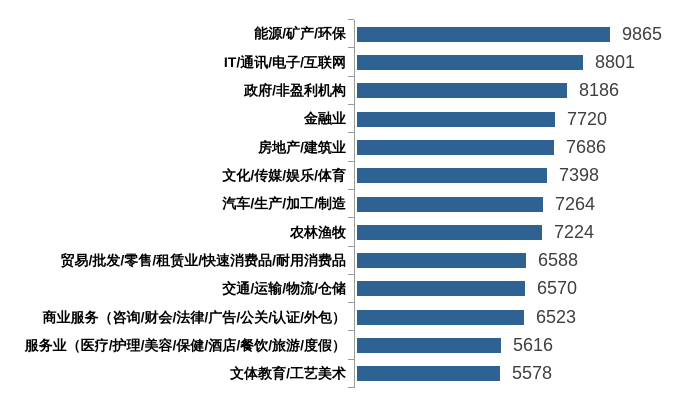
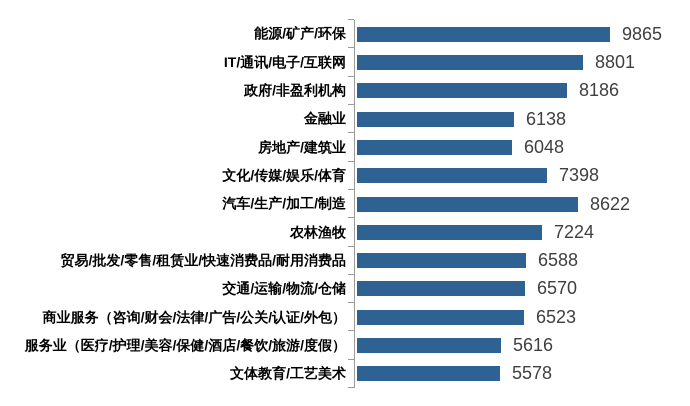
金融业: 7720 -> 6138
房地产/建筑业: 7686 -> 6048
汽车/生产/加工/制造: 7264 -> 8622
